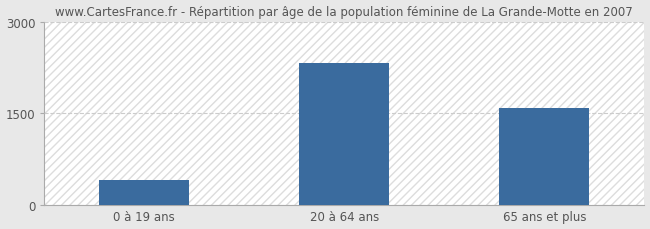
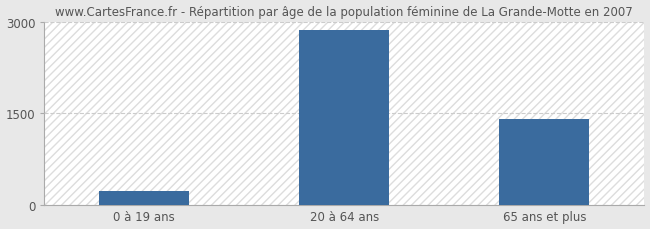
0 à 19 ans: 400 -> 230
20 à 64 ans: 2320 -> 2860
65 ans et plus: 1580 -> 1410
